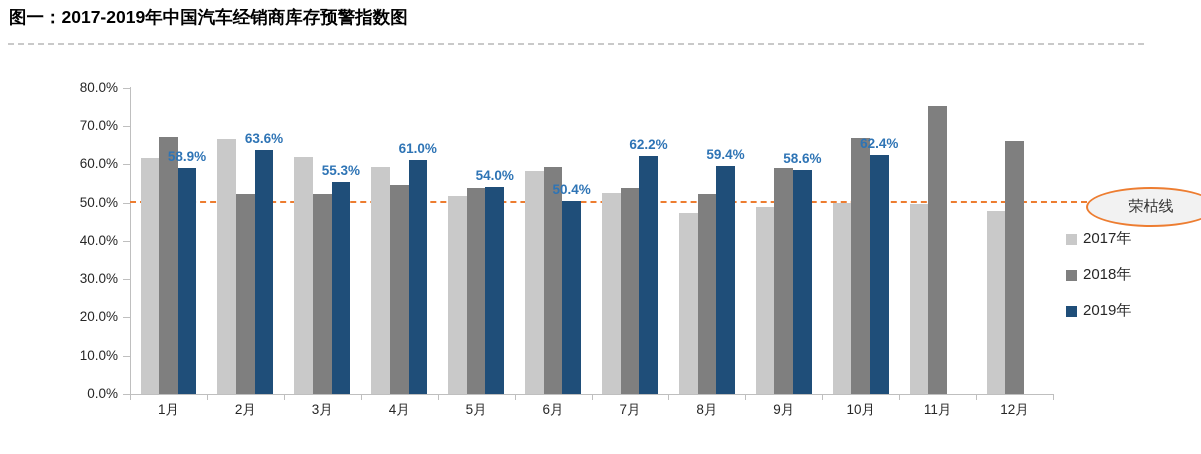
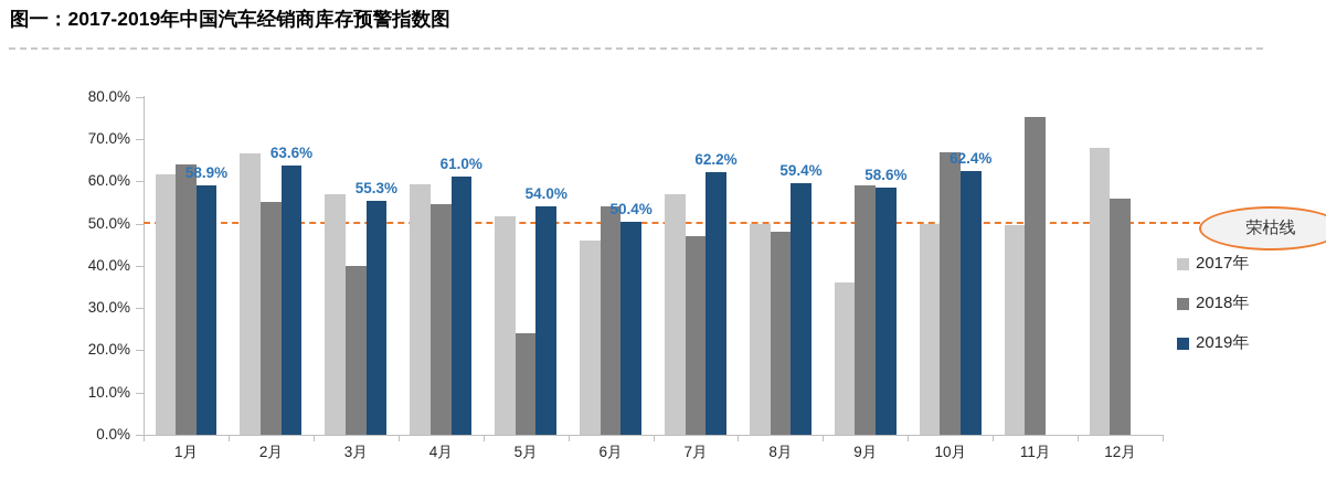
2018年/1月: 67% -> 64%
2018年/2月: 52% -> 55%
2017年/3月: 62% -> 57%
2018年/3月: 52% -> 40%
2018年/5月: 54% -> 24%
2017年/6月: 58% -> 46%
2018年/6月: 59% -> 54%
2017年/7月: 53% -> 57%
2018年/7月: 54% -> 47%
2017年/8月: 47% -> 50%
2018年/8月: 52% -> 48%
2017年/9月: 49% -> 36%
2017年/12月: 48% -> 68%
2018年/12月: 66% -> 56%
